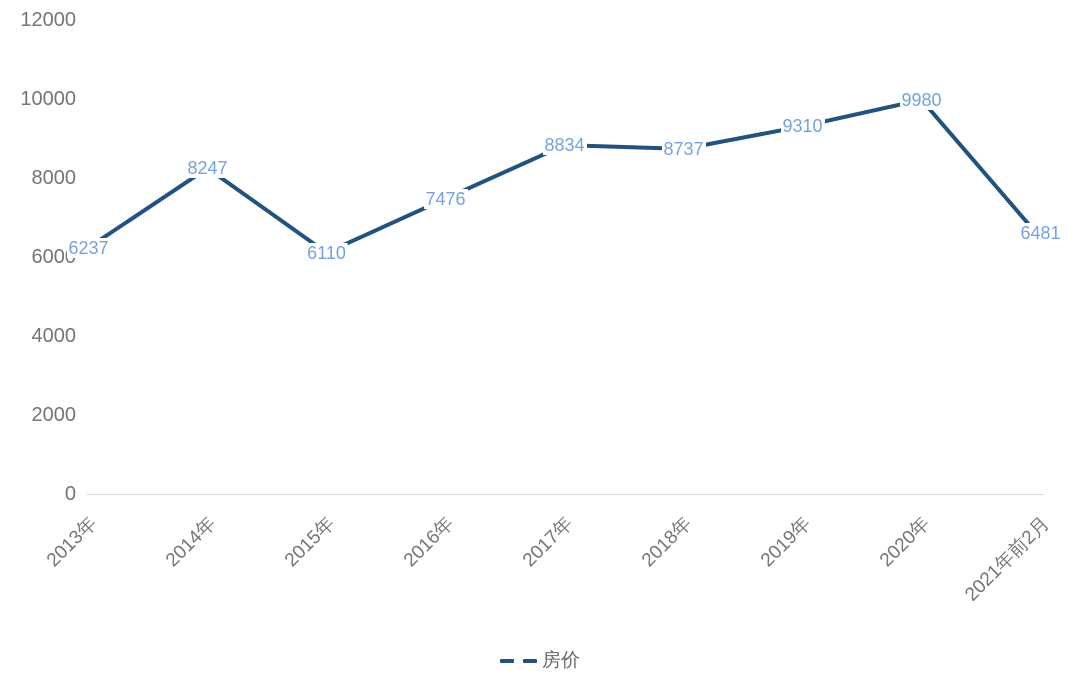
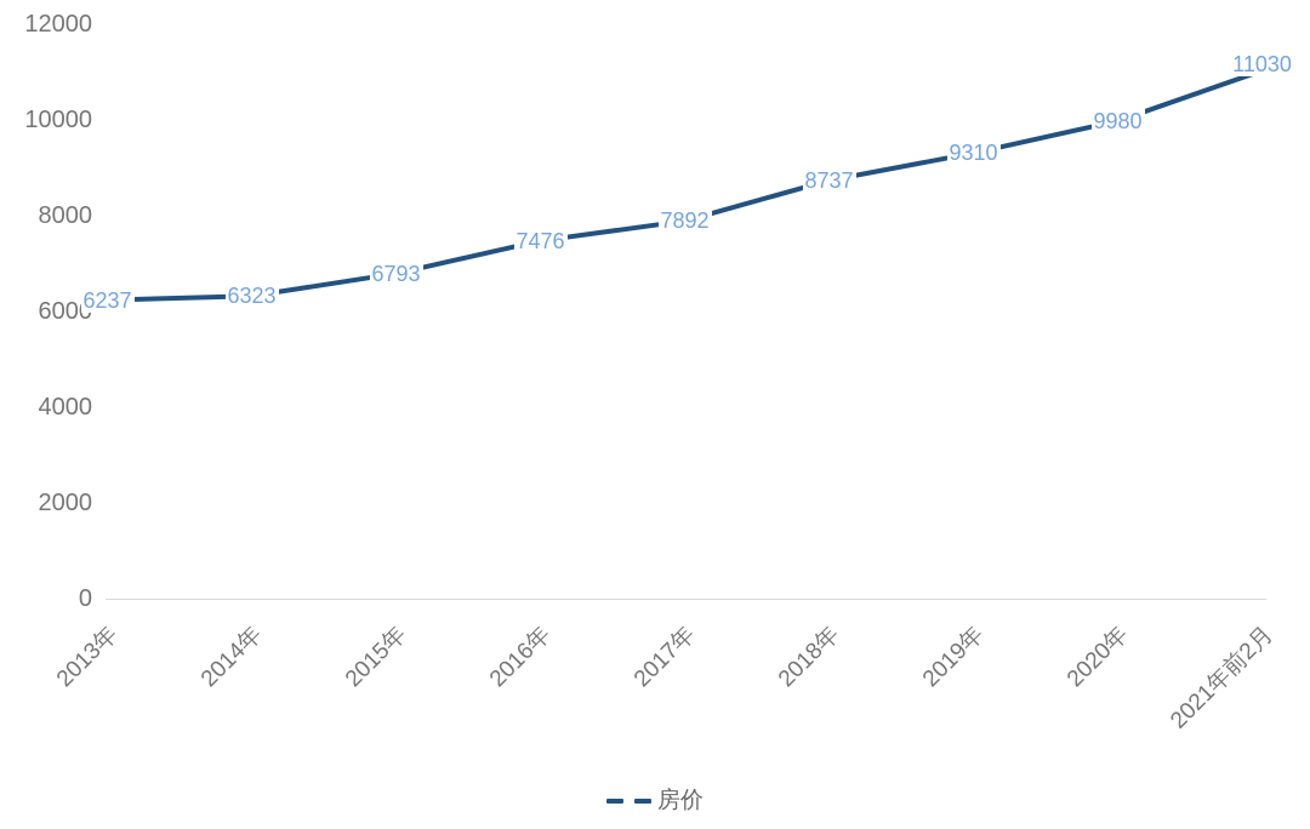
2014年: 8247 -> 6323
2015年: 6110 -> 6793
2017年: 8834 -> 7892
2021年前2月: 6481 -> 11030
